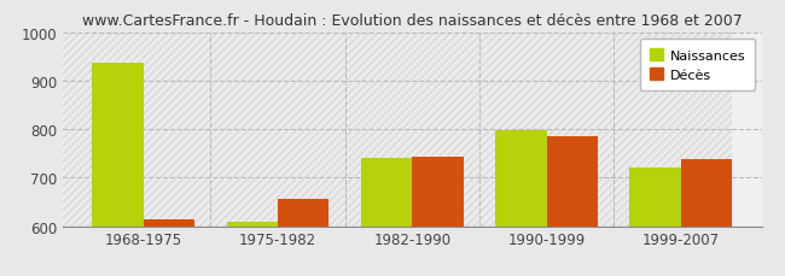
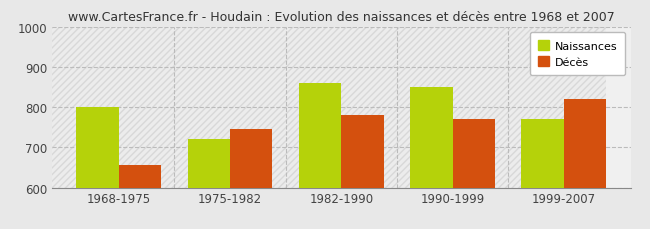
Naissances/1968-1975: 937 -> 800
Décès/1968-1975: 615 -> 655
Naissances/1975-1982: 610 -> 720
Décès/1975-1982: 657 -> 745
Naissances/1982-1990: 740 -> 860
Décès/1982-1990: 744 -> 780
Naissances/1990-1999: 797 -> 850
Décès/1990-1999: 785 -> 770
Naissances/1999-2007: 720 -> 770
Décès/1999-2007: 737 -> 820
